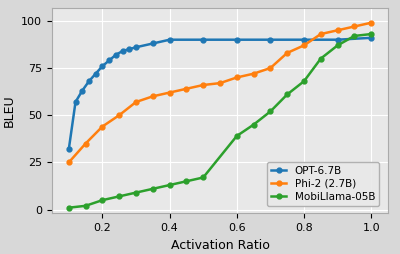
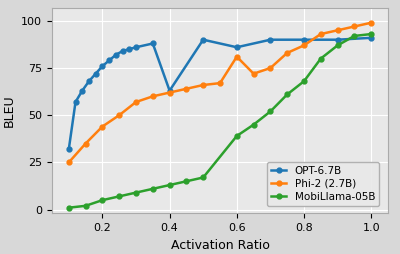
OPT-6.7B/0.4: 90 -> 63
OPT-6.7B/0.6: 90 -> 86
Phi-2 (2.7B)/0.6: 70 -> 81
